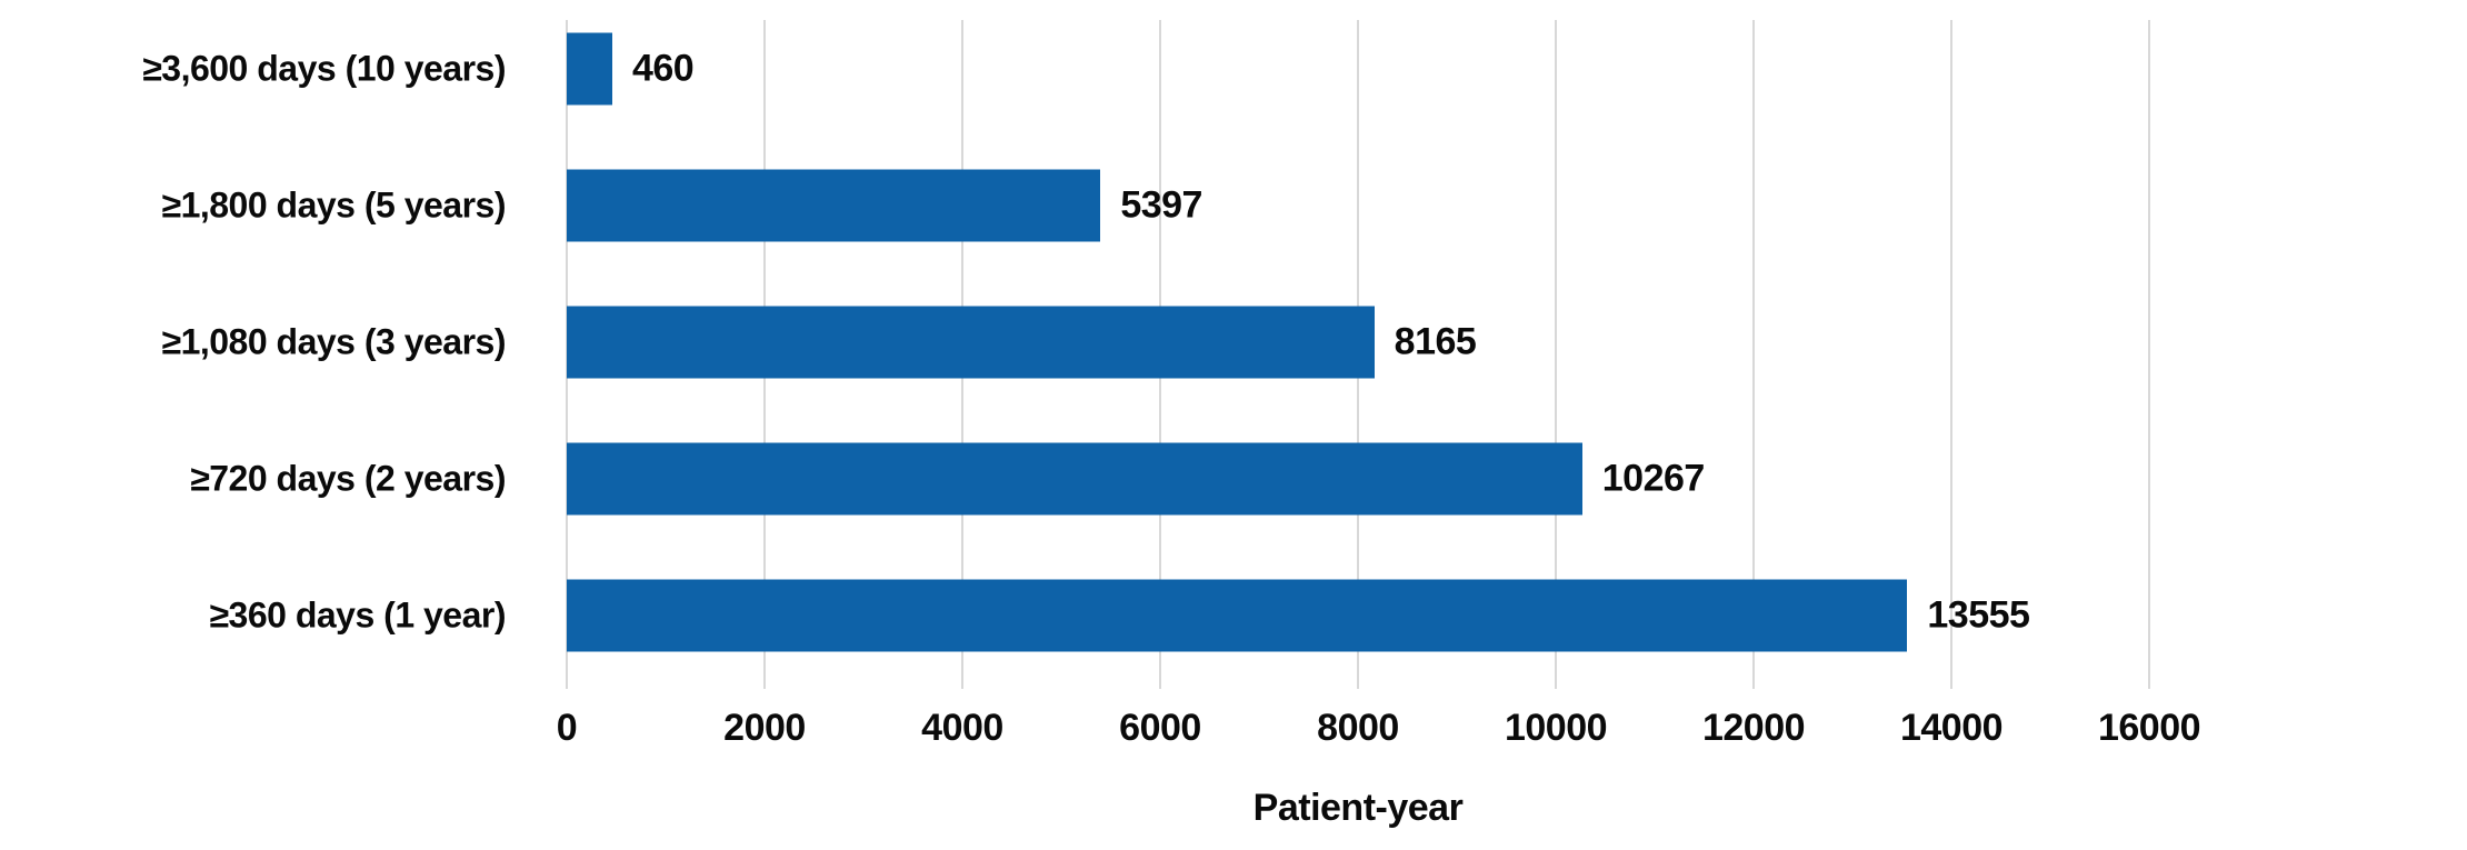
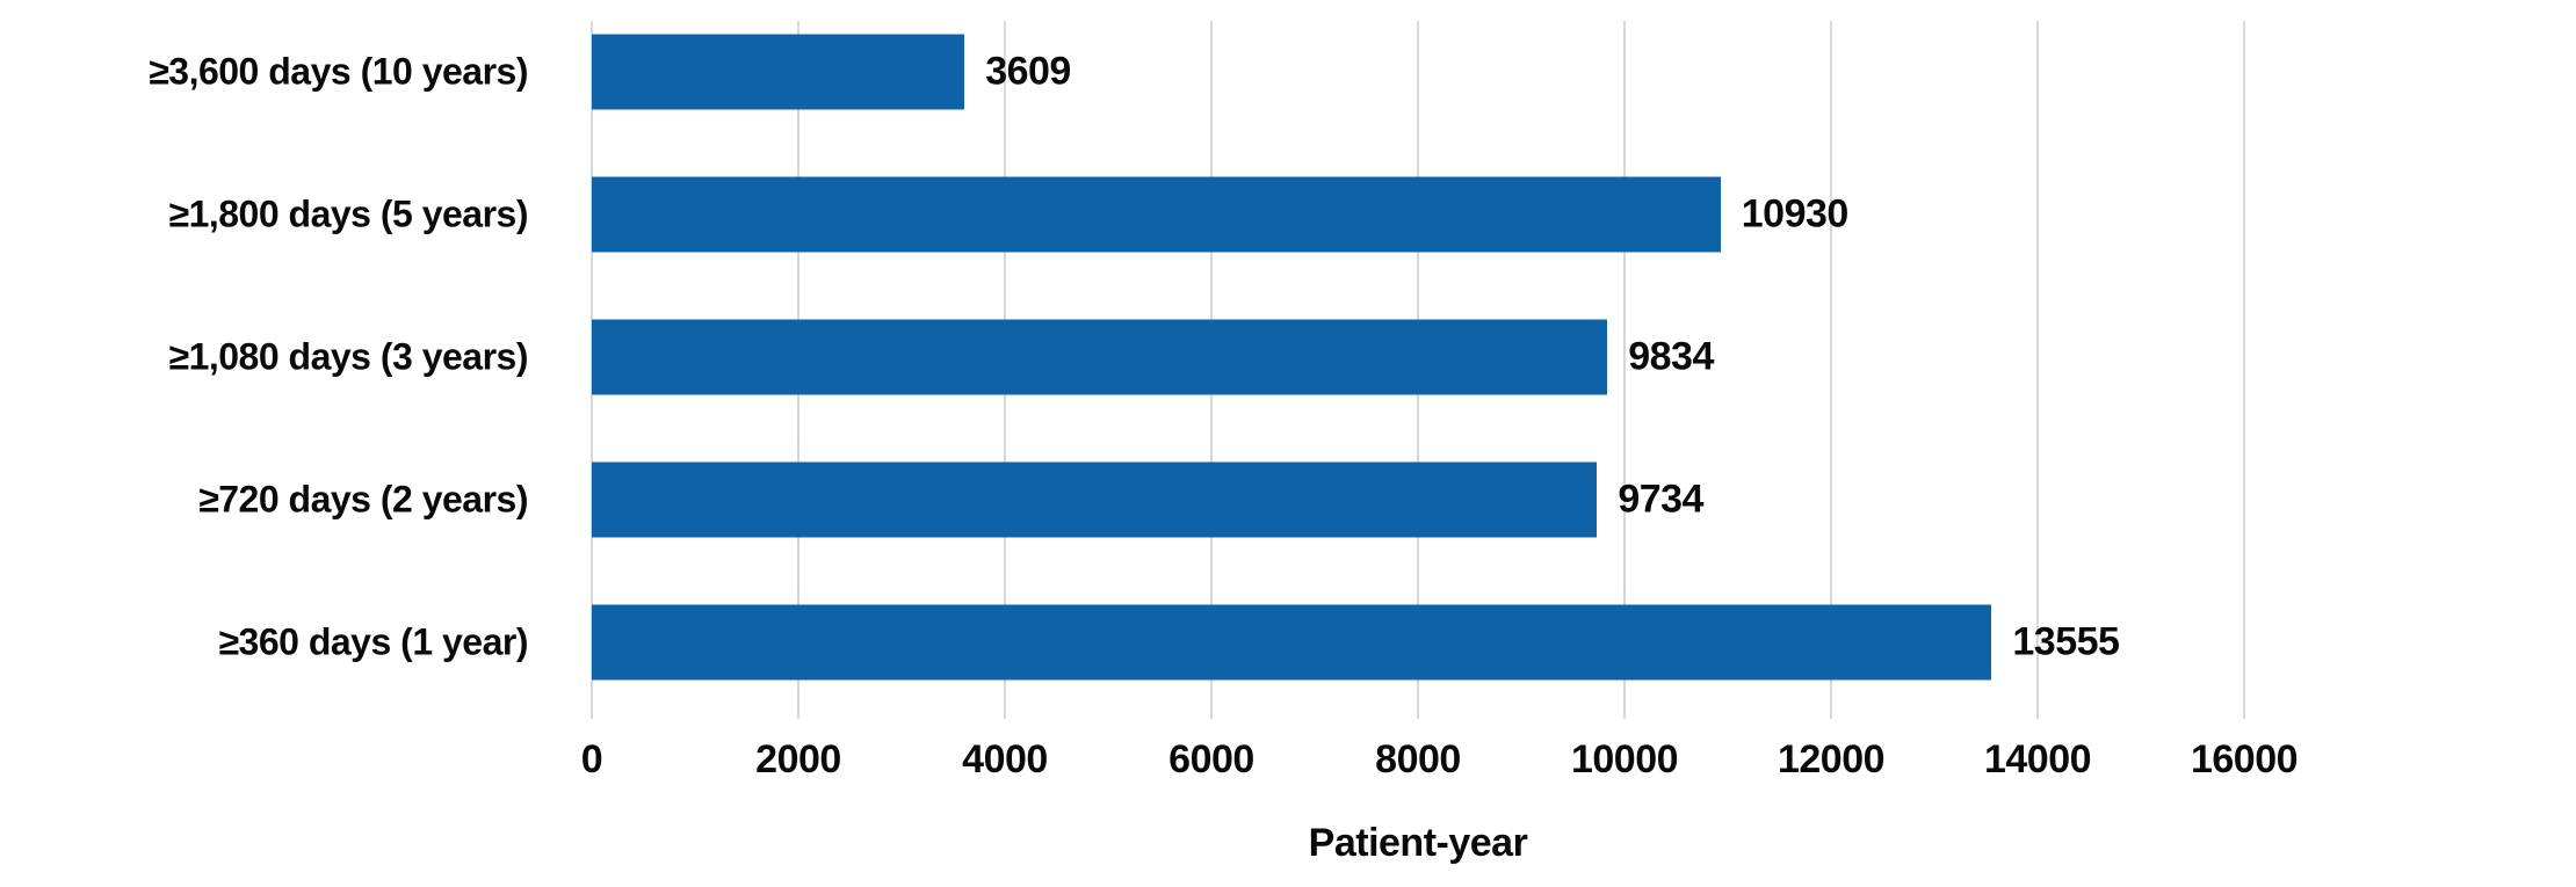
≥3,600 days (10 years): 460 -> 3609
≥1,800 days (5 years): 5397 -> 10930
≥1,080 days (3 years): 8165 -> 9834
≥720 days (2 years): 10267 -> 9734
